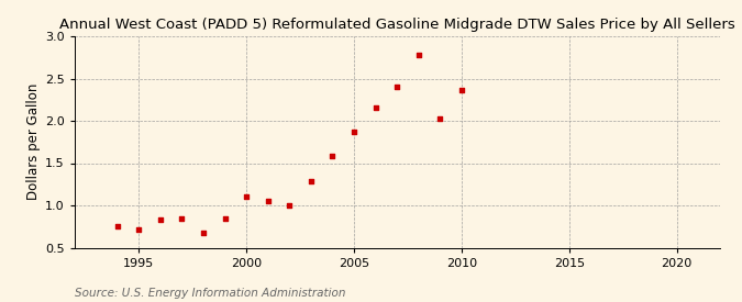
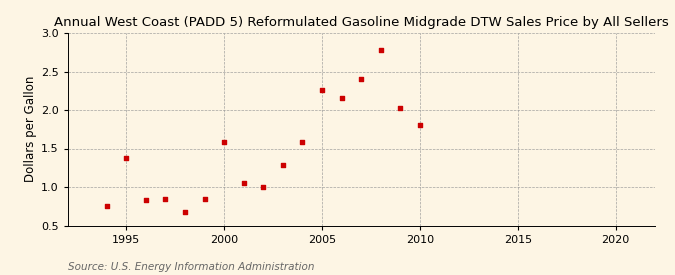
1995: 0.71 -> 1.38
2000: 1.10 -> 1.58
2005: 1.87 -> 2.26
2010: 2.37 -> 1.80
